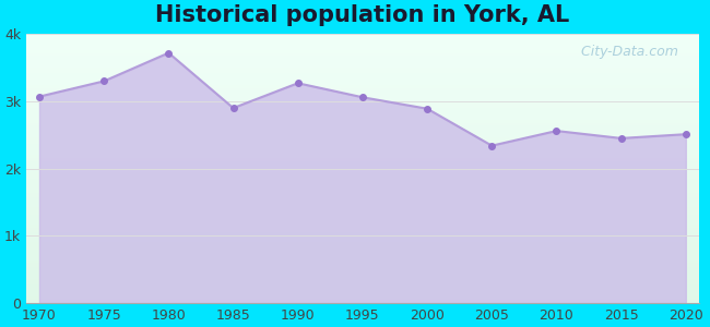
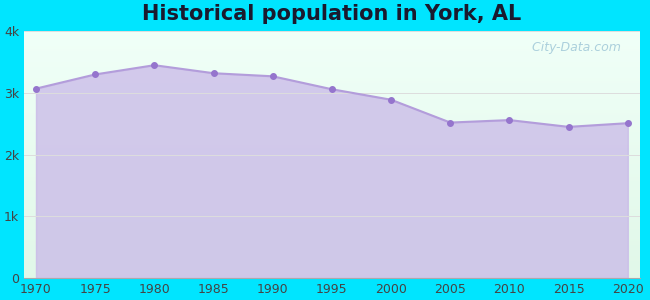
1980: 3.72k -> 3.45k
1985: 2.90k -> 3.32k
2005: 2.34k -> 2.52k
